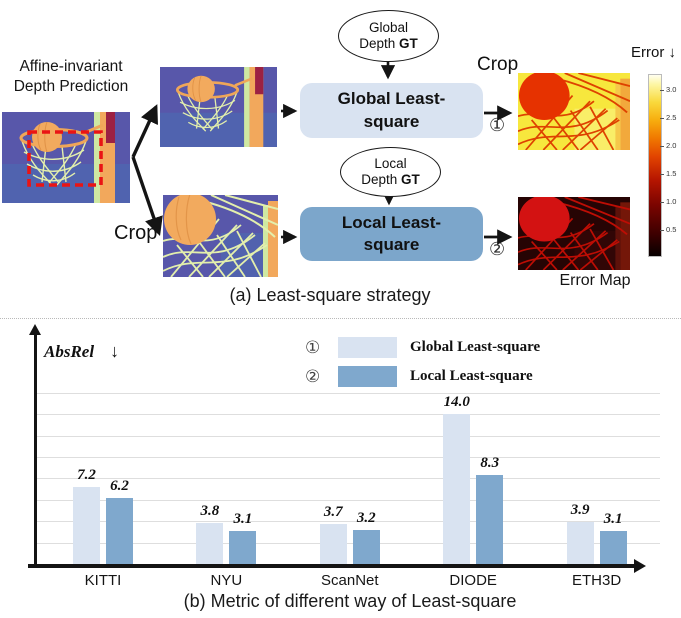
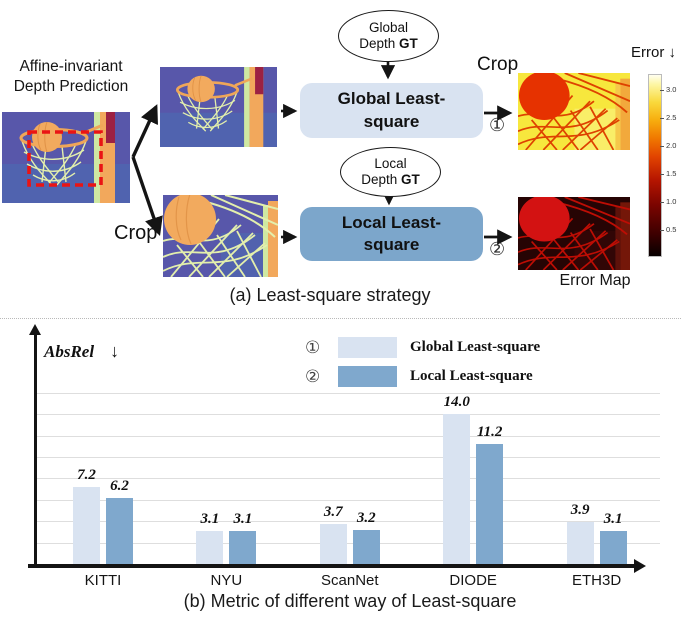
Global Least-square/NYU: 3.8 -> 3.1
Local Least-square/DIODE: 8.3 -> 11.2
